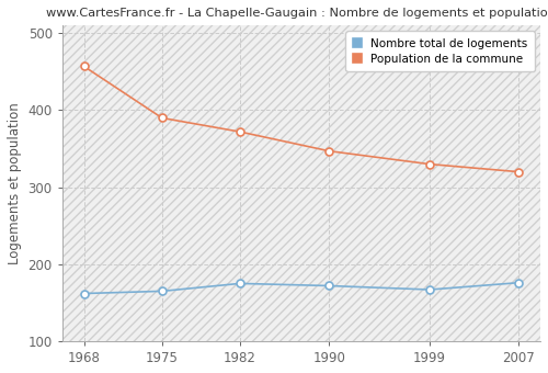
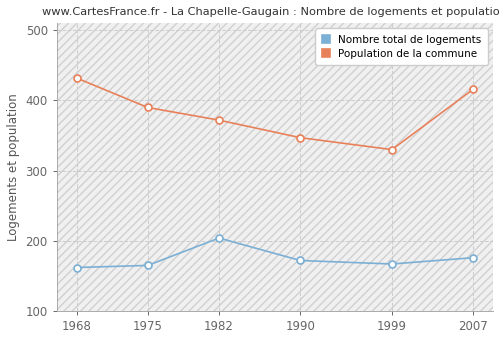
Population de la commune/1968: 457 -> 432
Nombre total de logements/1982: 175 -> 204
Population de la commune/2007: 320 -> 416
